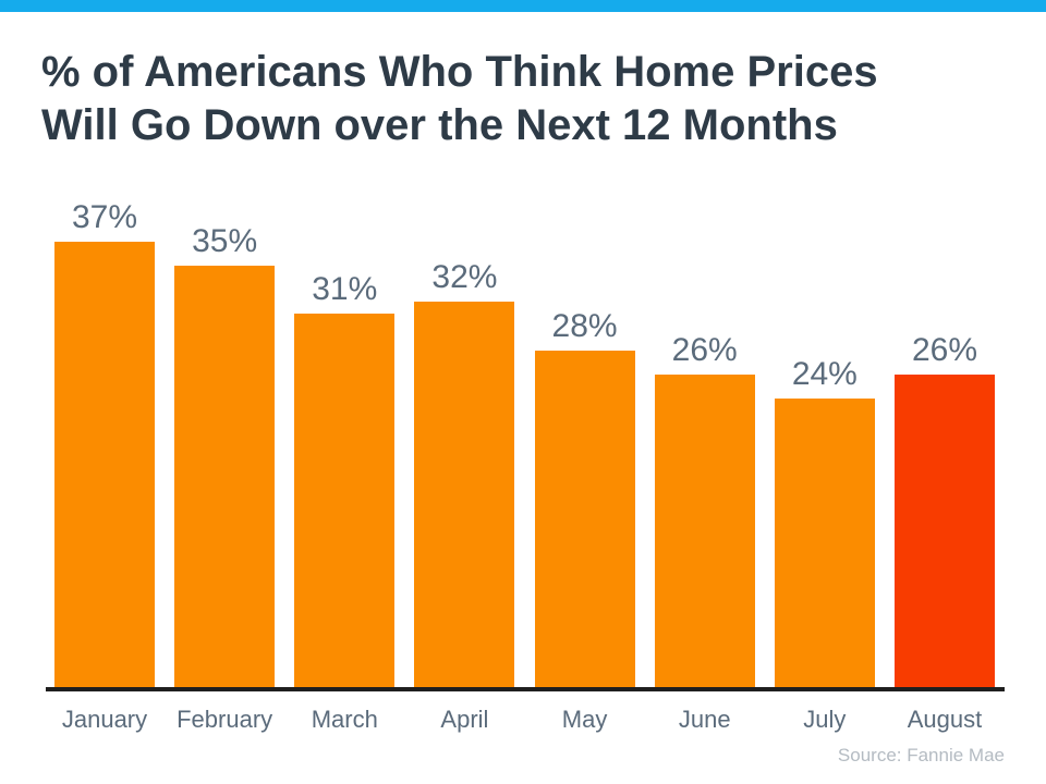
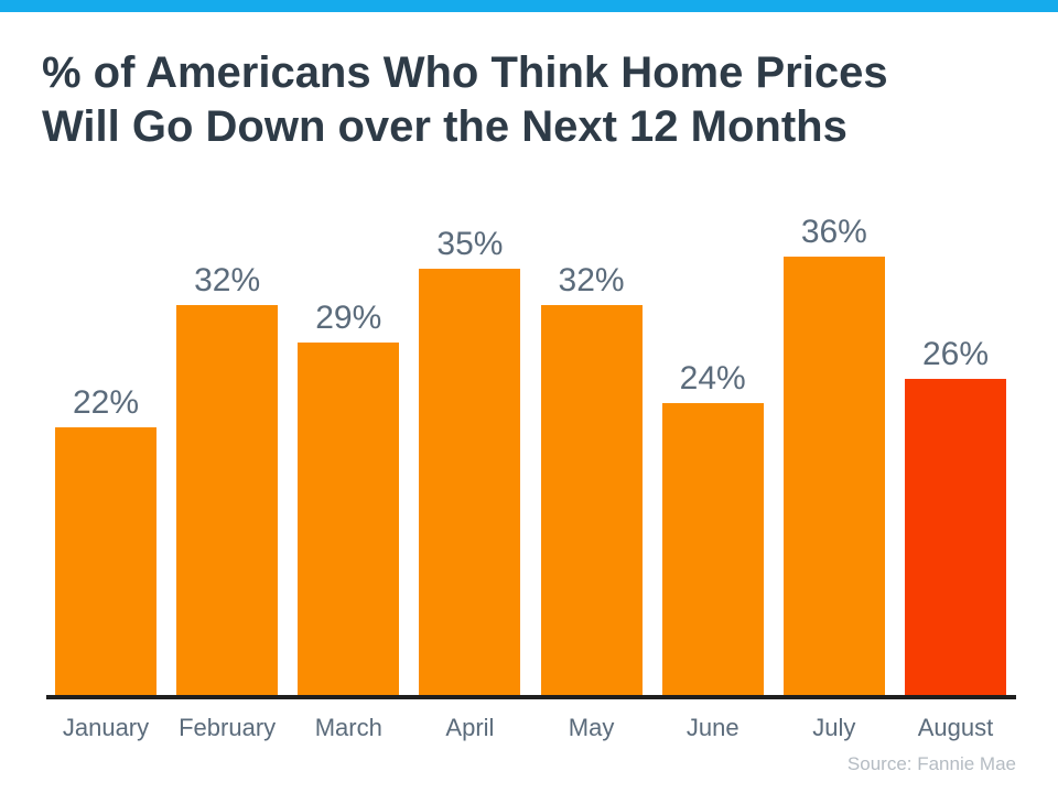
January: 37% -> 22%
February: 35% -> 32%
March: 31% -> 29%
April: 32% -> 35%
May: 28% -> 32%
June: 26% -> 24%
July: 24% -> 36%
